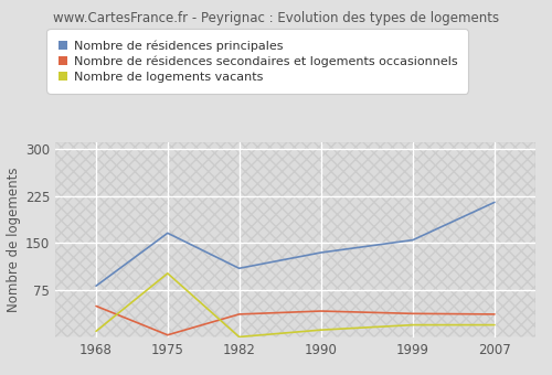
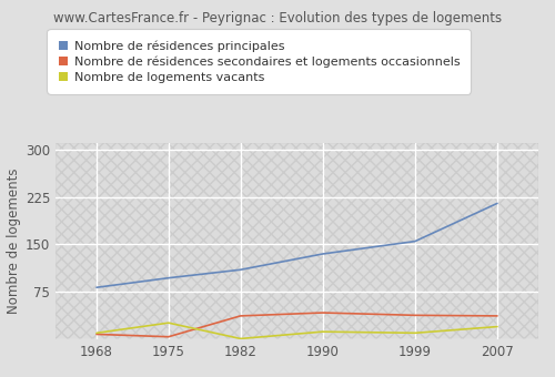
Nombre de résidences secondaires et logements occasionnels/1968: 50 -> 8
Nombre de résidences principales/1975: 166 -> 97
Nombre de logements vacants/1975: 102 -> 26
Nombre de logements vacants/1999: 20 -> 10
